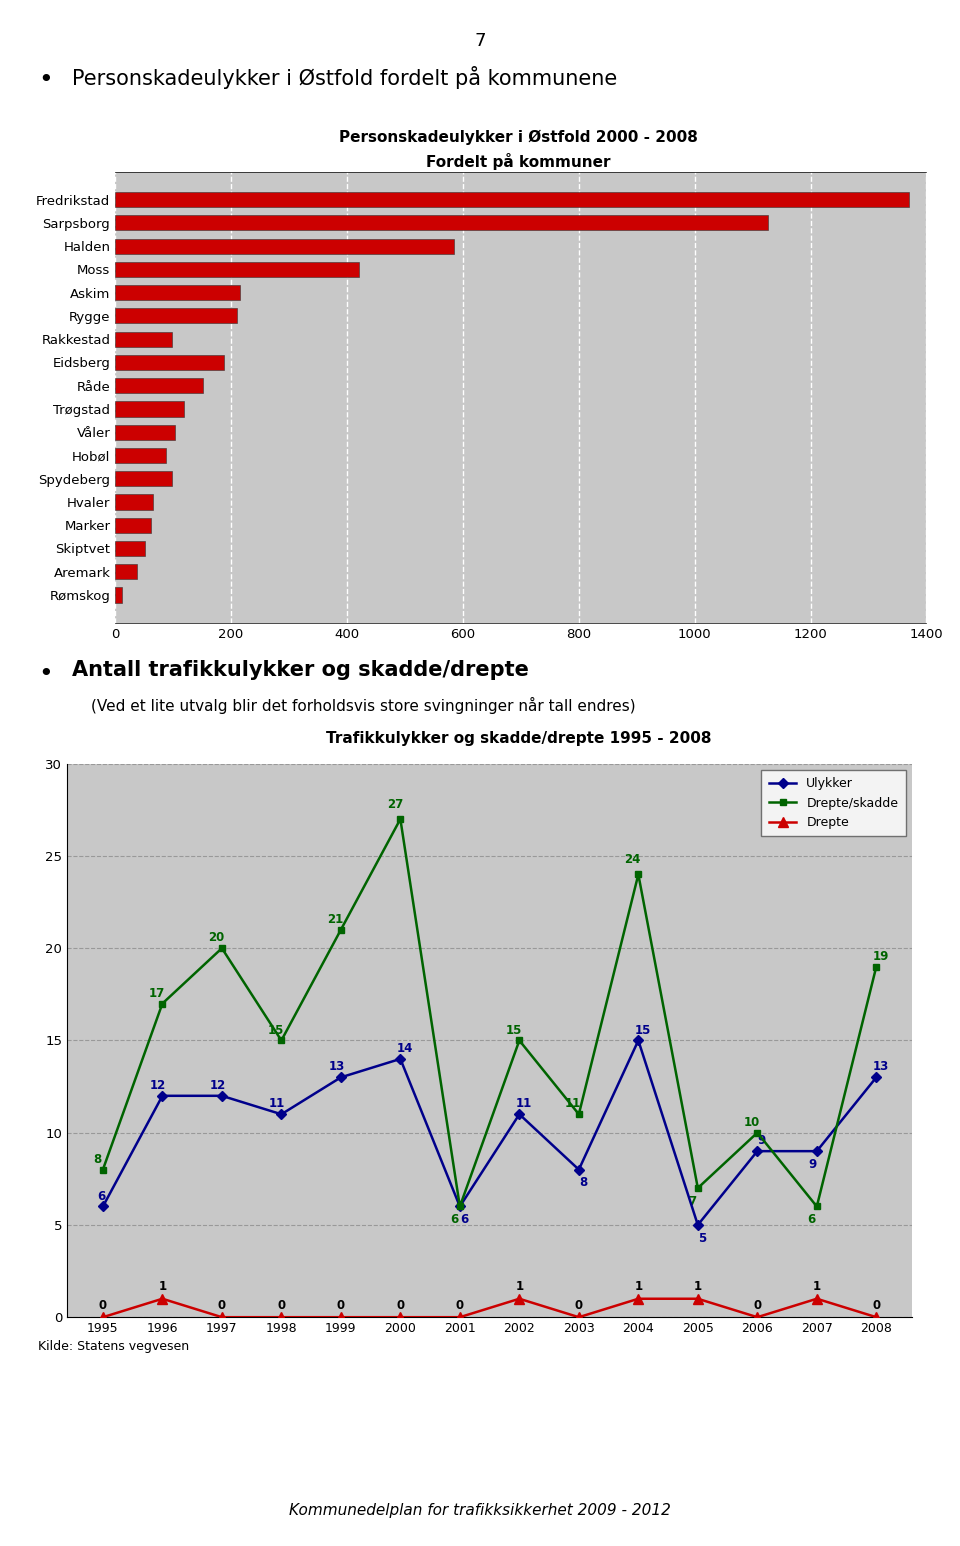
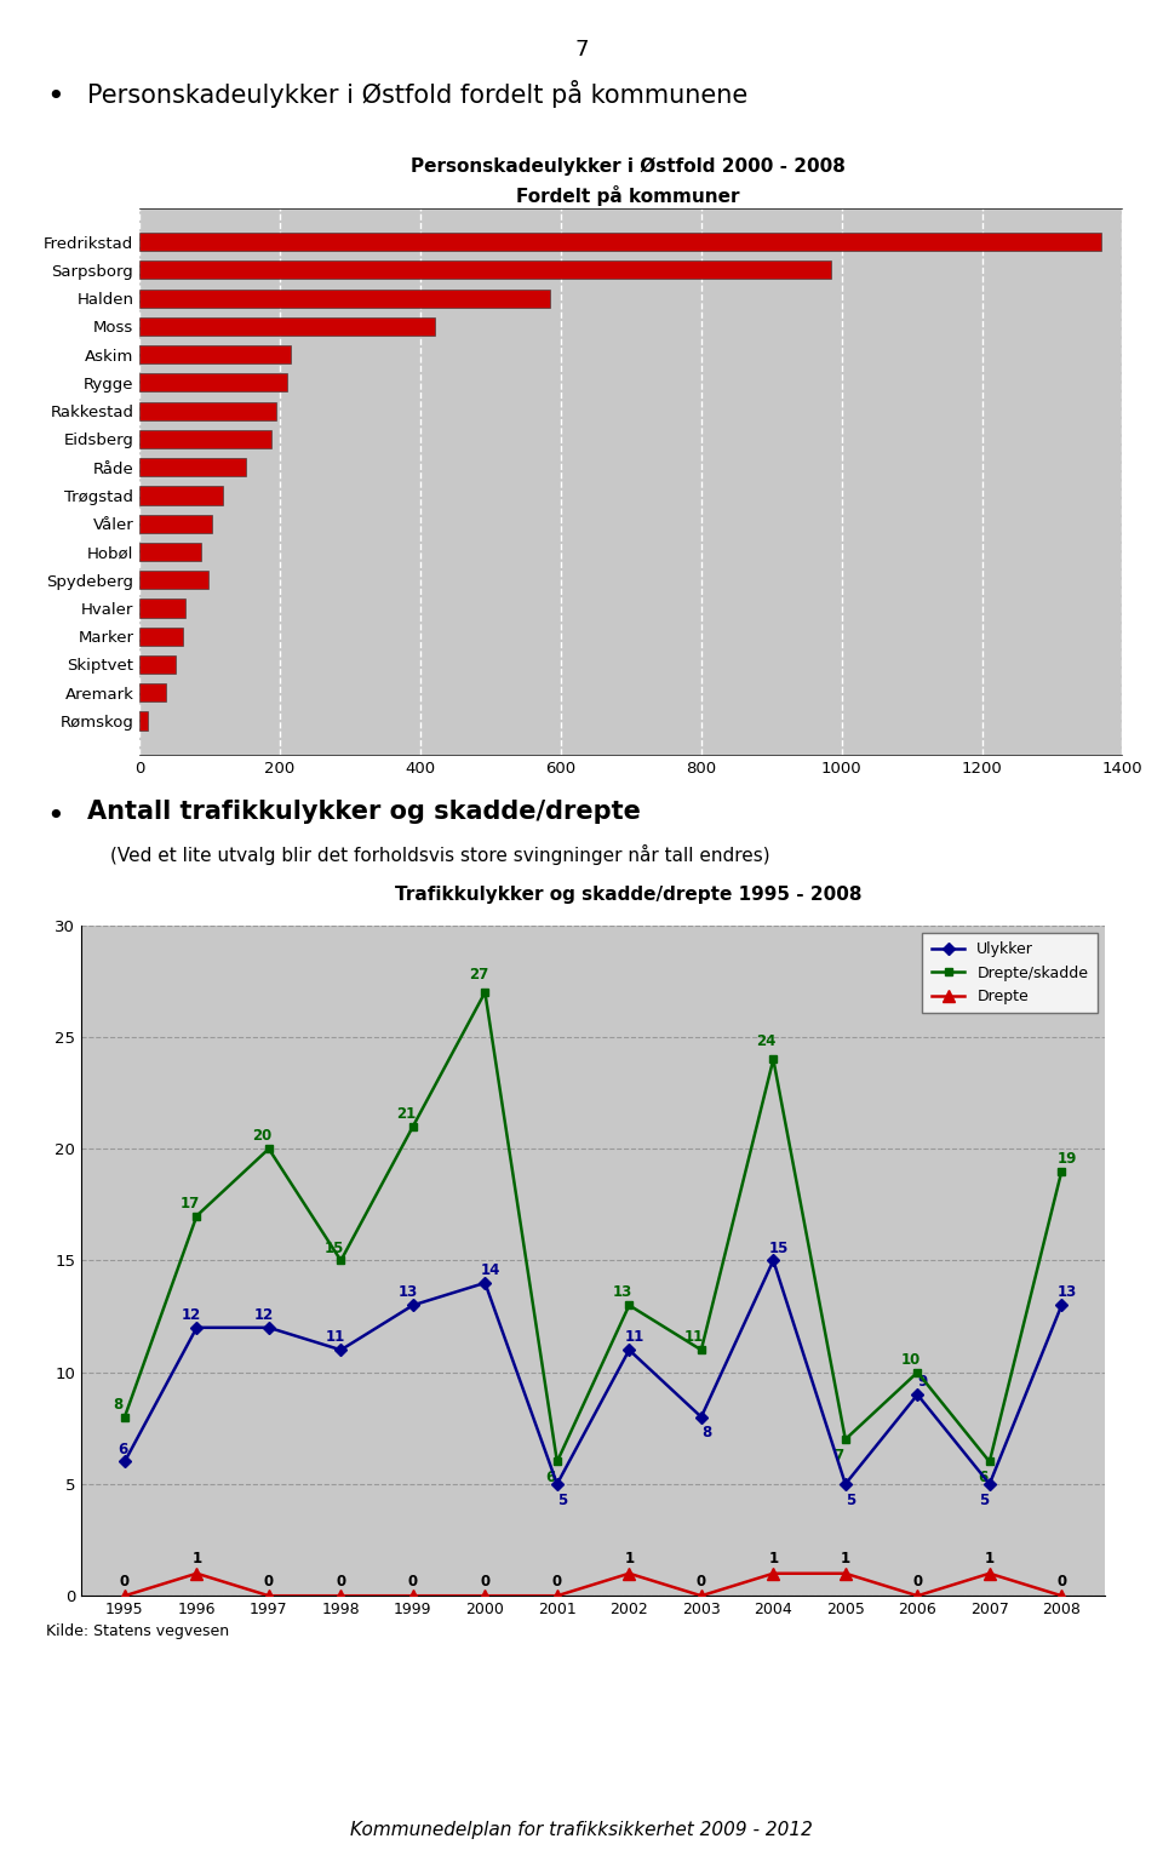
Sarpsborg: 1126 -> 985
Rakkestad: 98 -> 195
Ulykker/2001: 6 -> 5
Drepte/skadde/2002: 15 -> 13
Ulykker/2007: 9 -> 5
